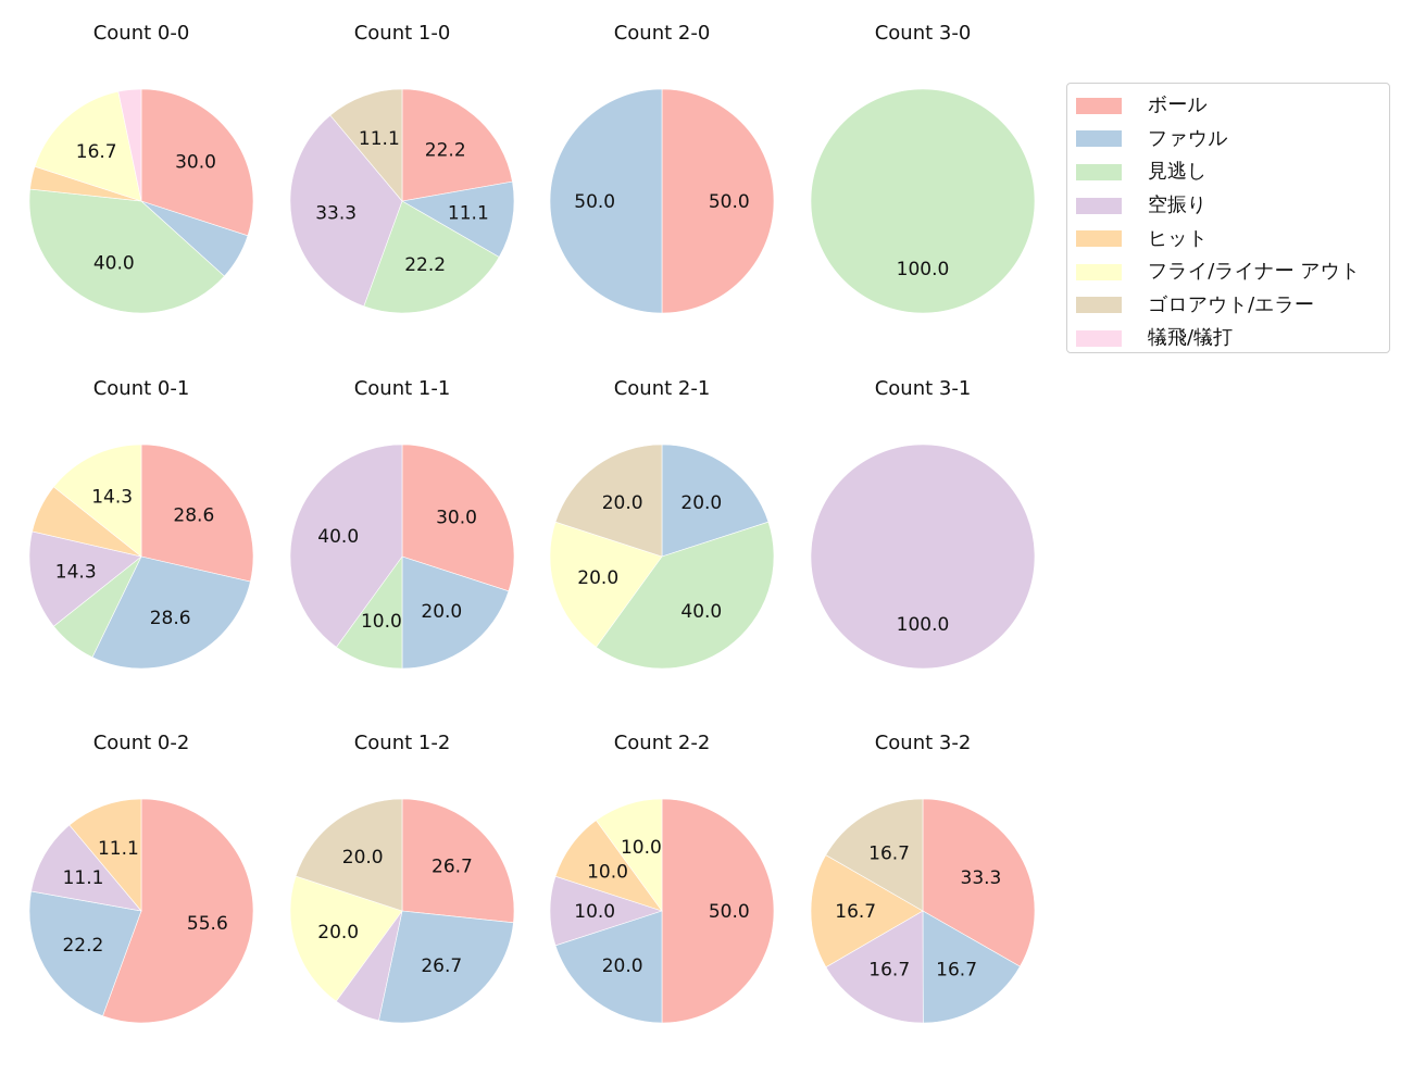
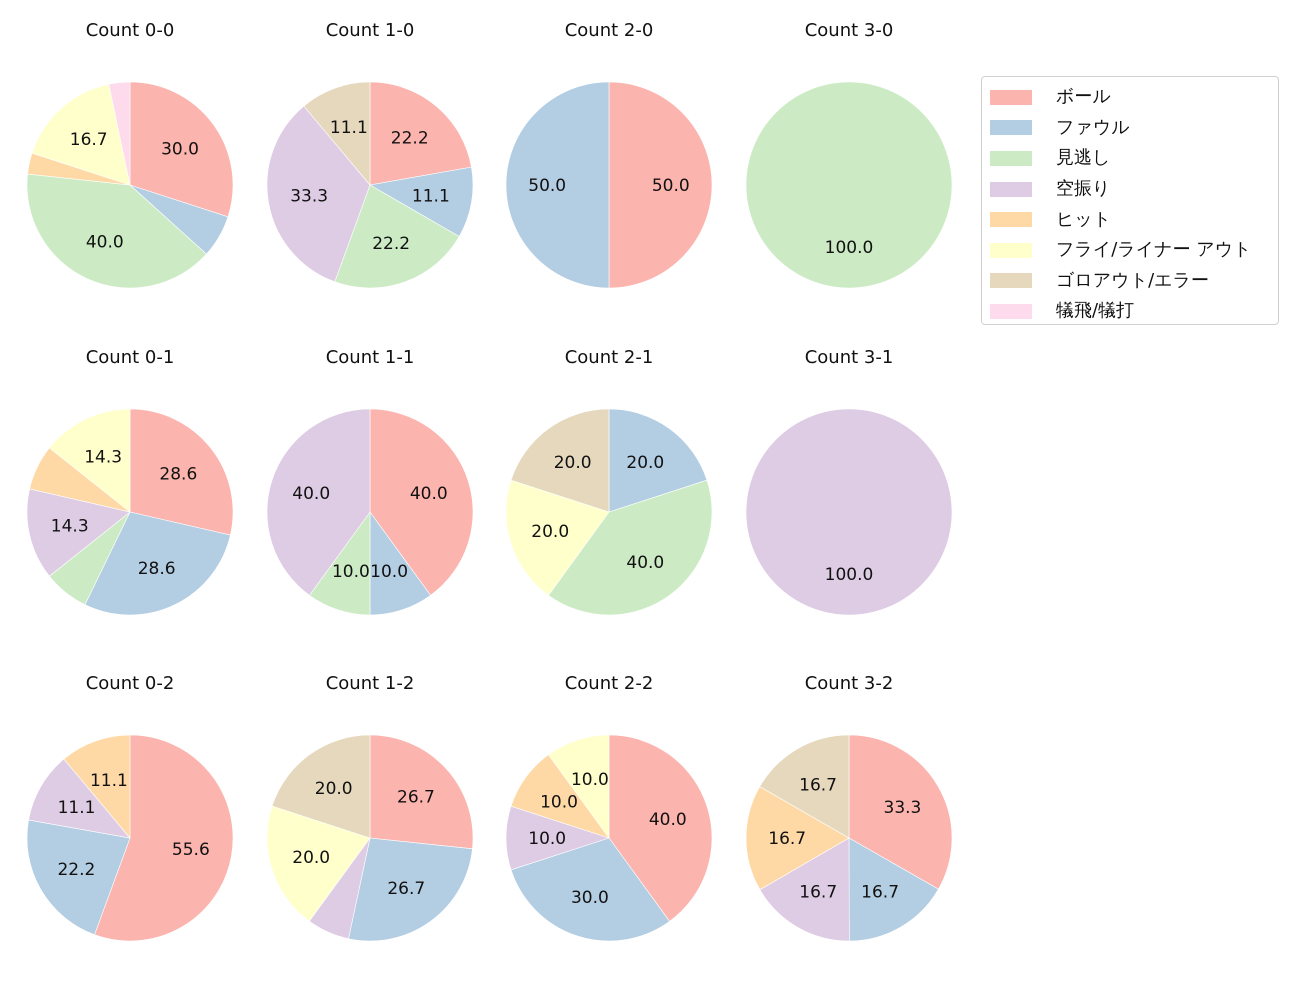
Count 1-1/ボール: 30.0 -> 40.0
Count 1-1/ファウル: 20.0 -> 10.0
Count 2-2/ボール: 50.0 -> 40.0
Count 2-2/ファウル: 20.0 -> 30.0
